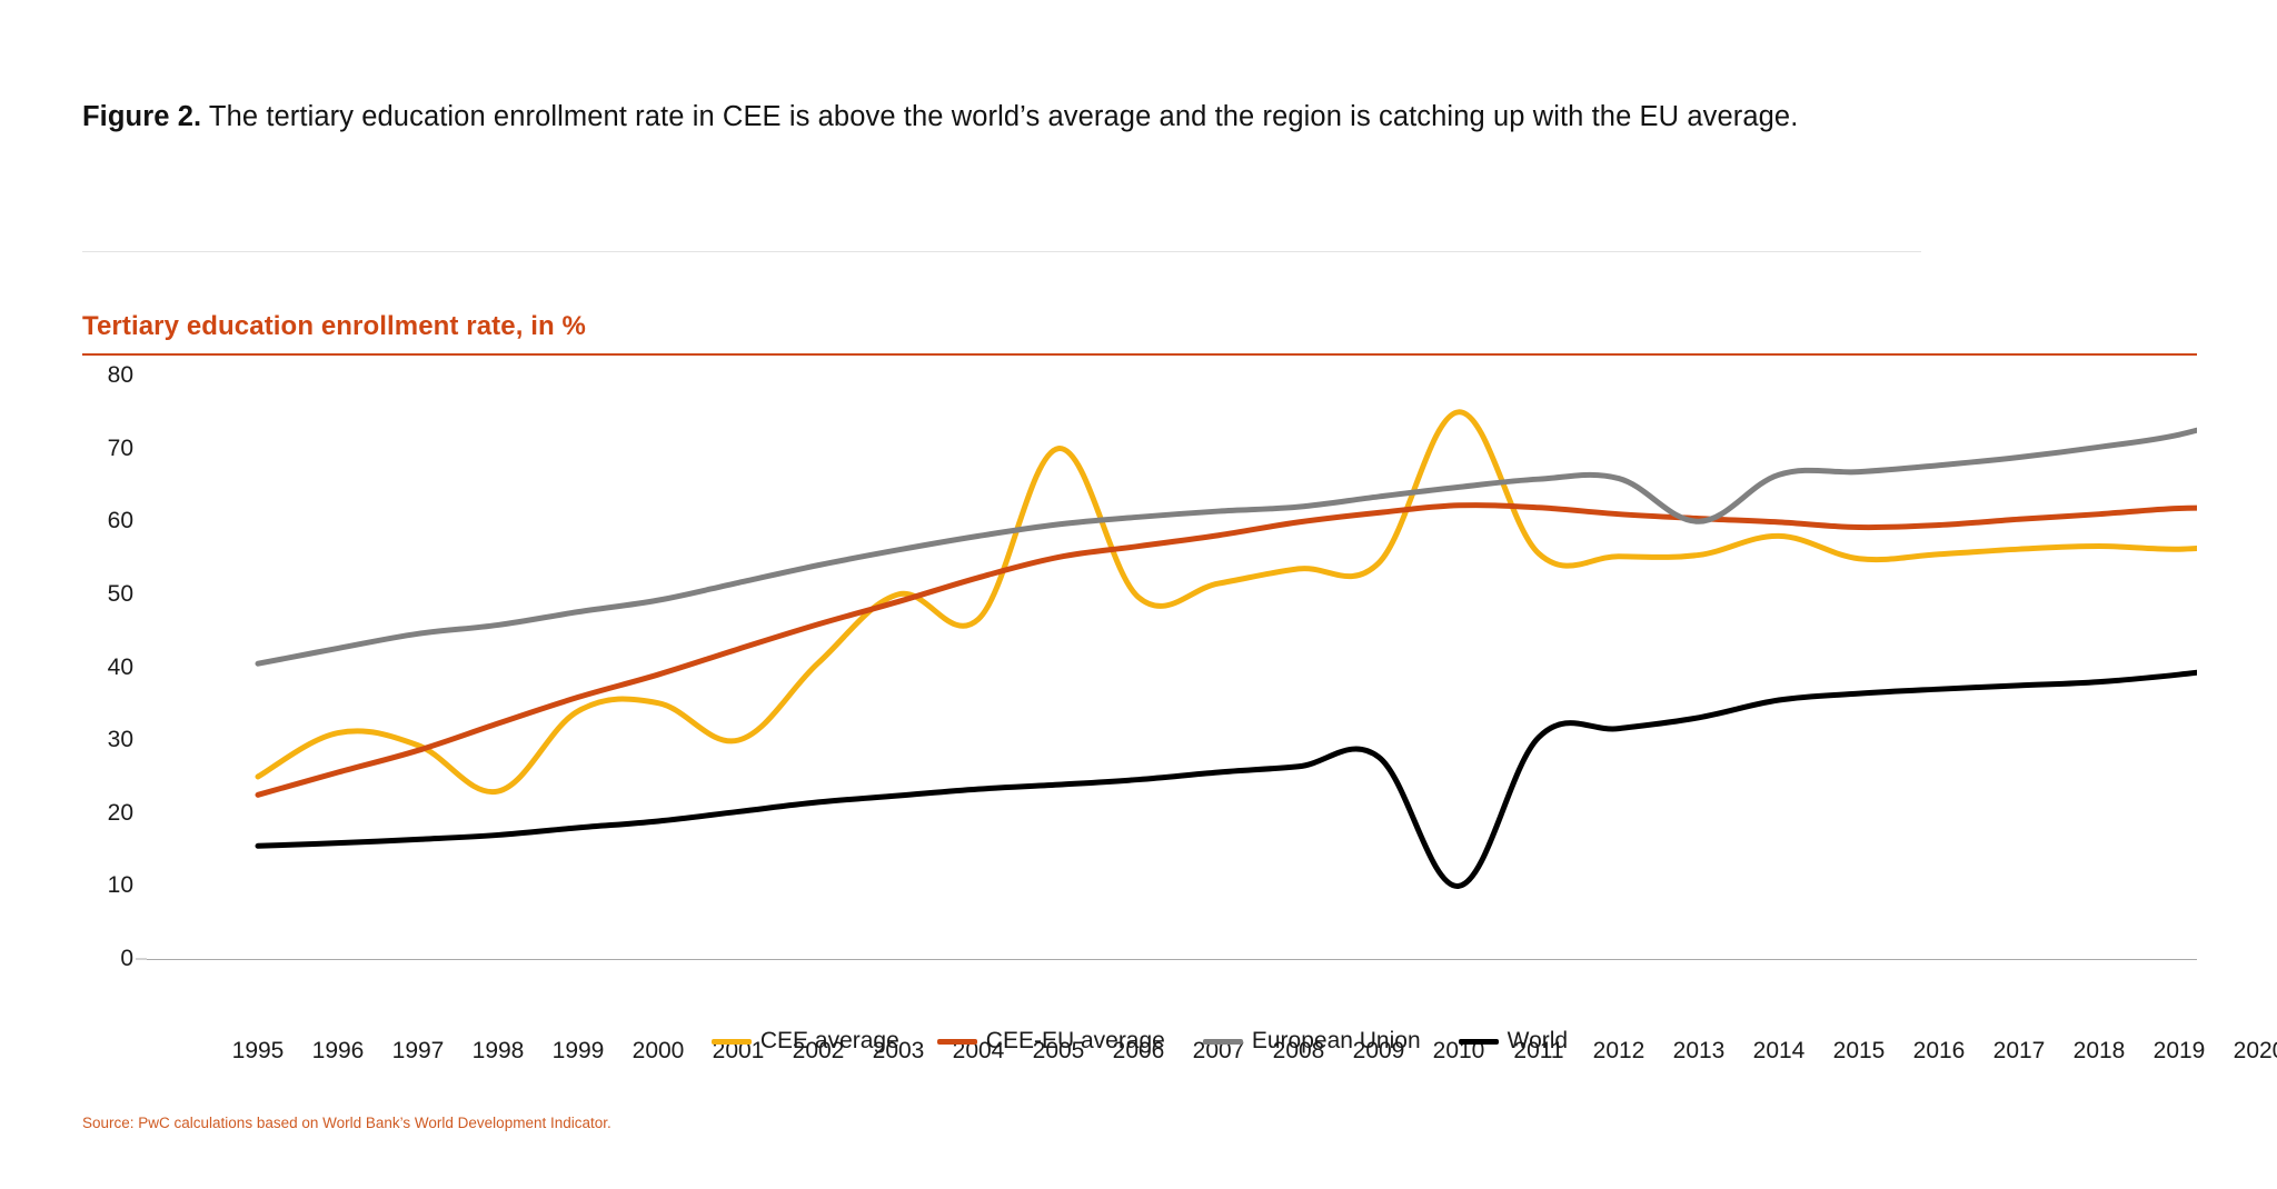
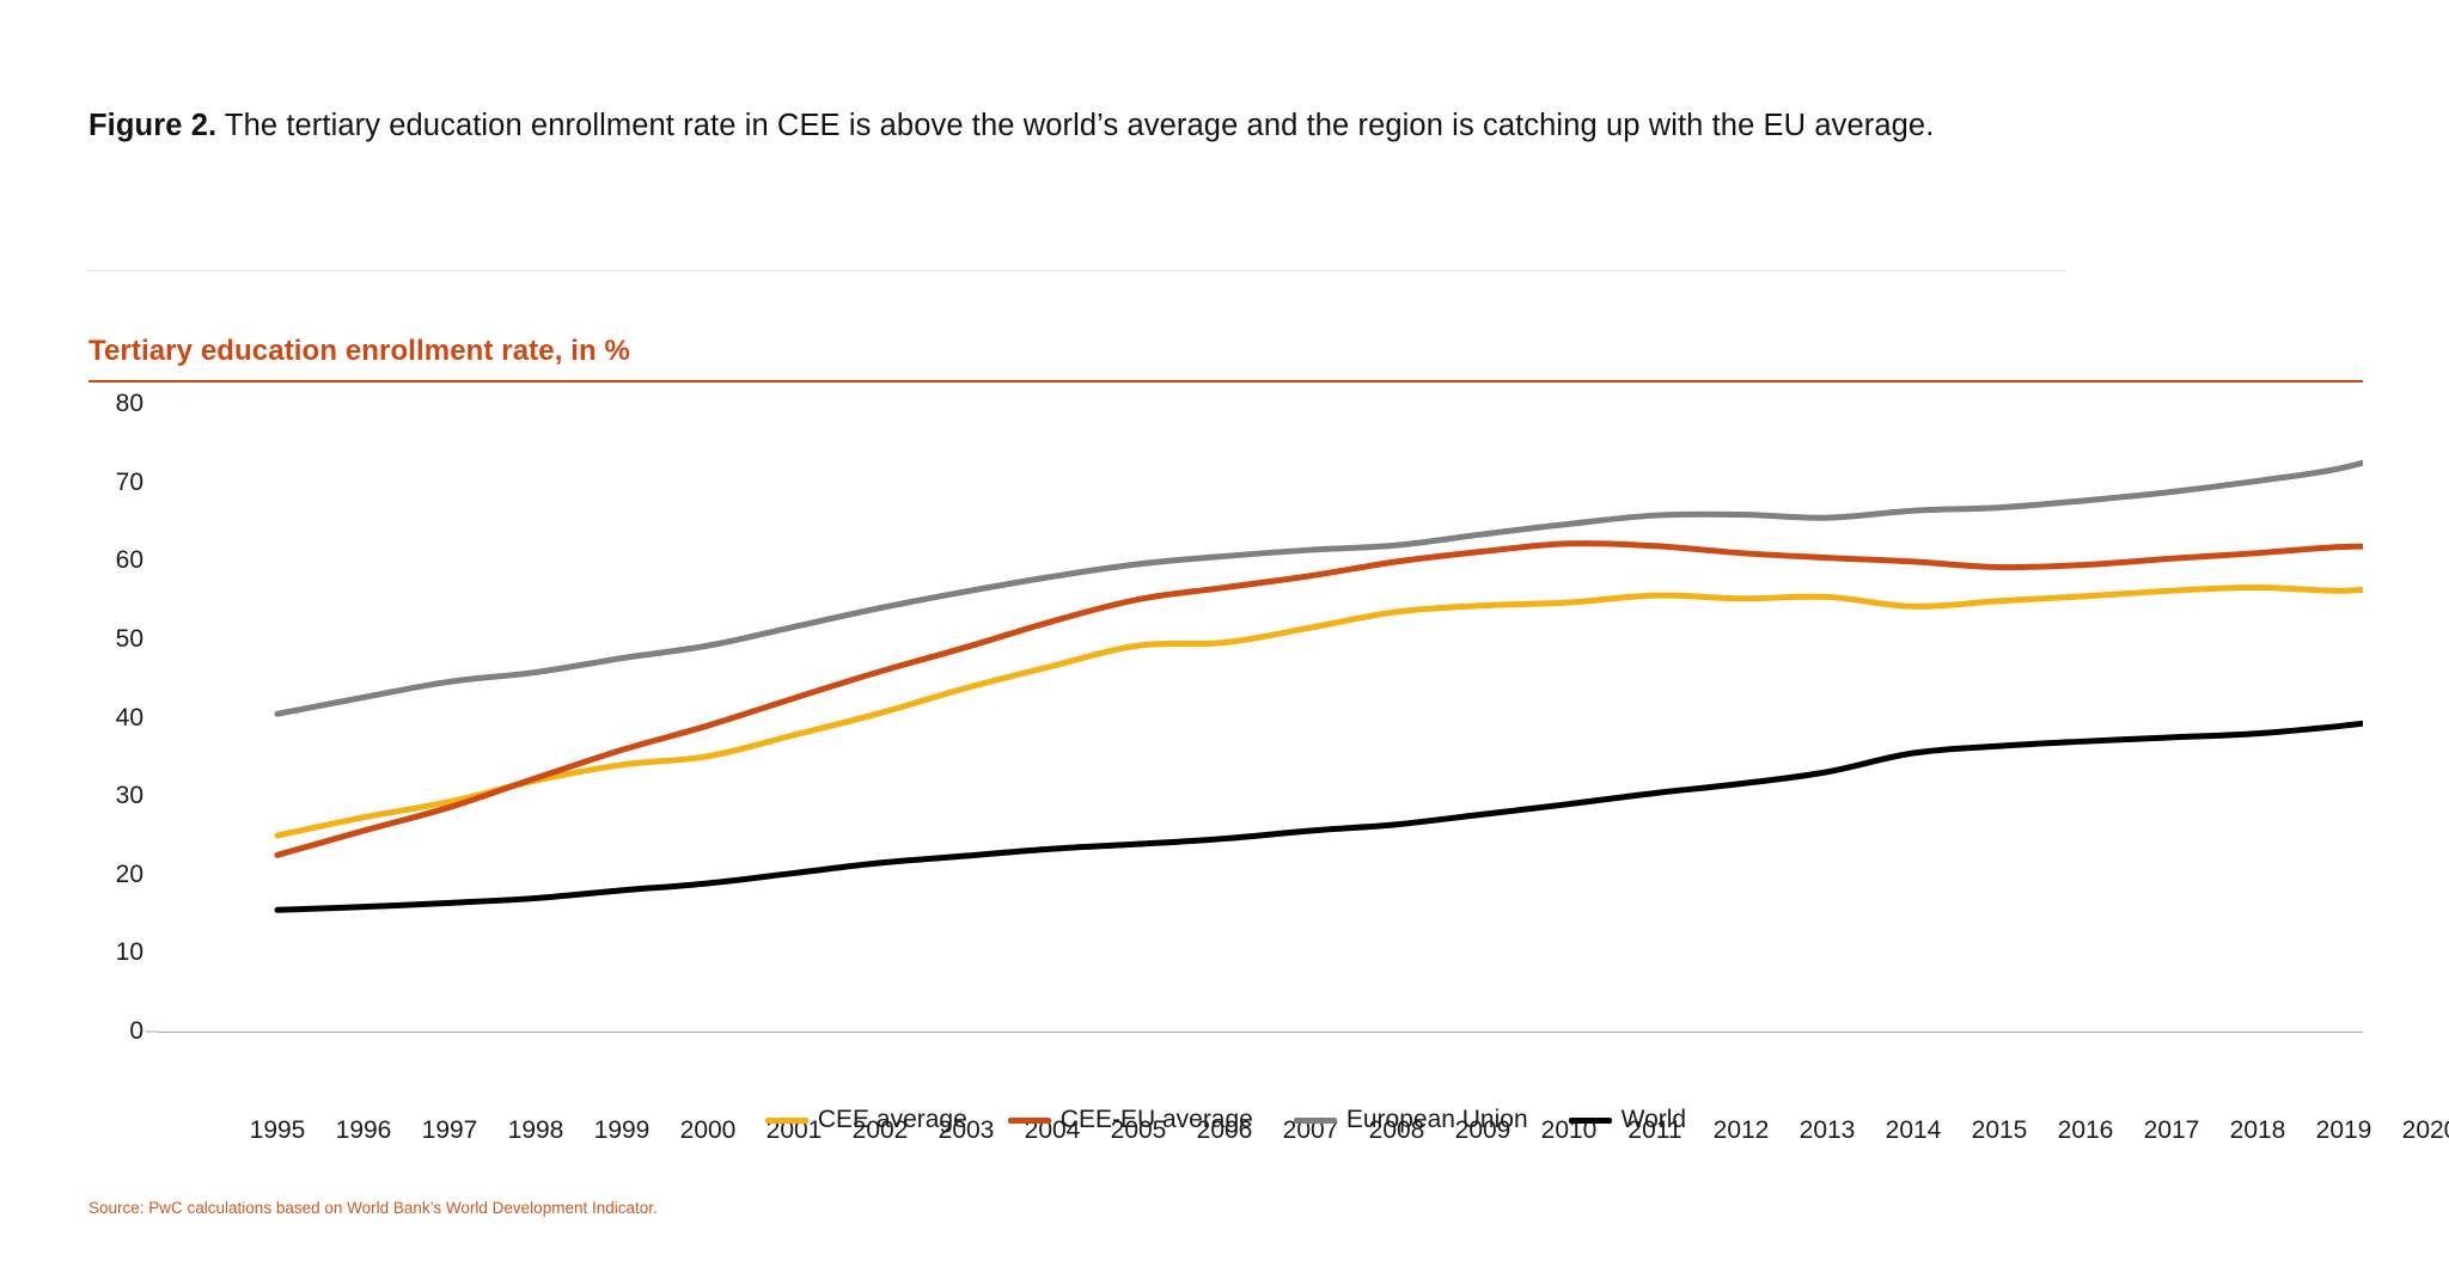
CEE average/1996: 31 -> 27
CEE average/1998: 23 -> 32
CEE average/2001: 30 -> 38
CEE average/2003: 50 -> 44
CEE average/2005: 70 -> 49
CEE average/2010: 75 -> 55
World/2010: 10 -> 29
European Union/2013: 60 -> 66
CEE average/2014: 58 -> 54
